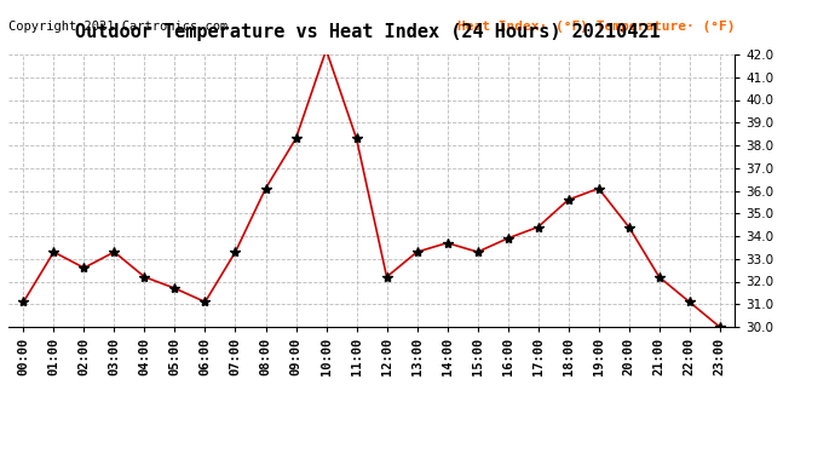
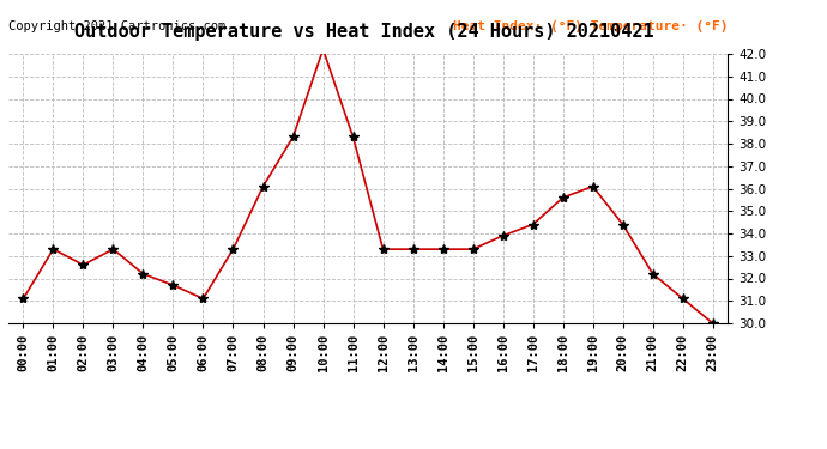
12:00: 32.2 -> 33.3
14:00: 33.7 -> 33.3
